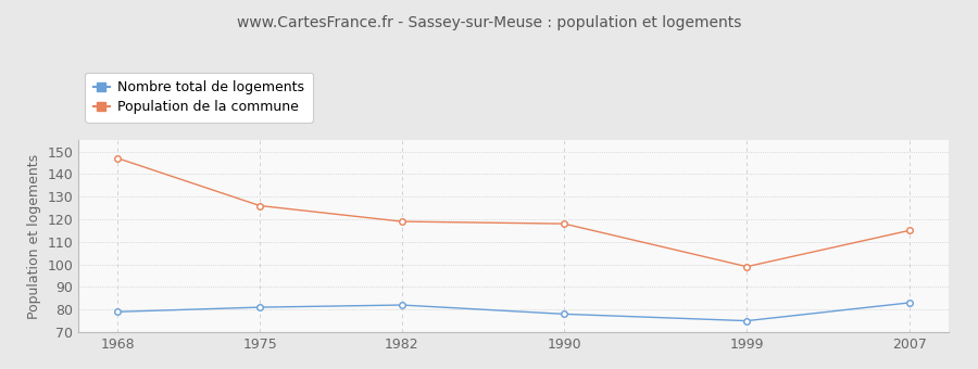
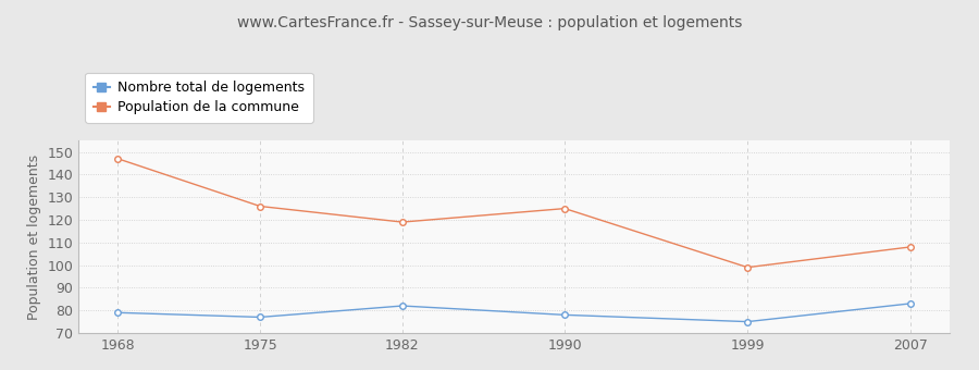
Nombre total de logements/1975: 81 -> 77
Population de la commune/1990: 118 -> 125
Population de la commune/2007: 115 -> 108
